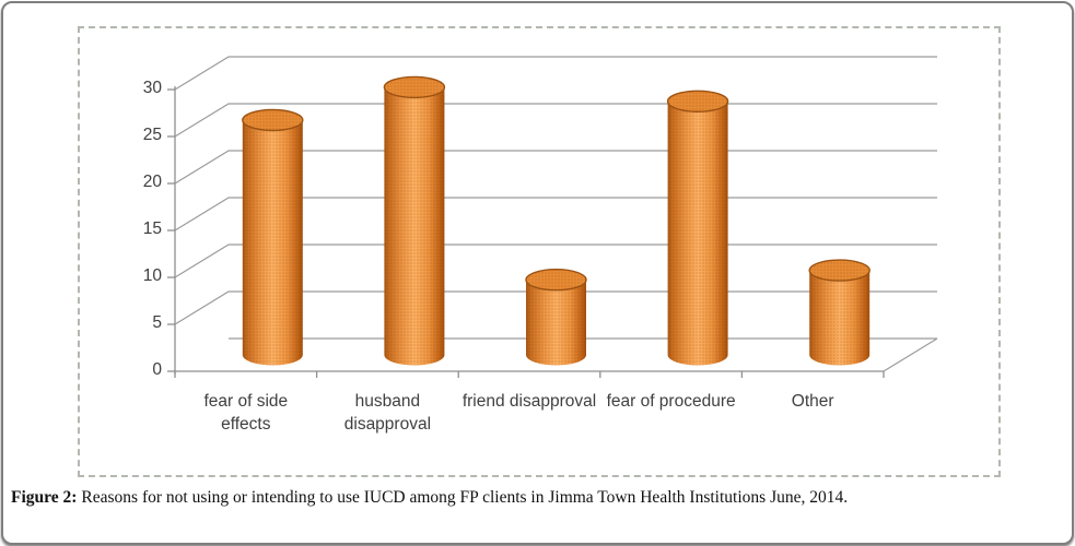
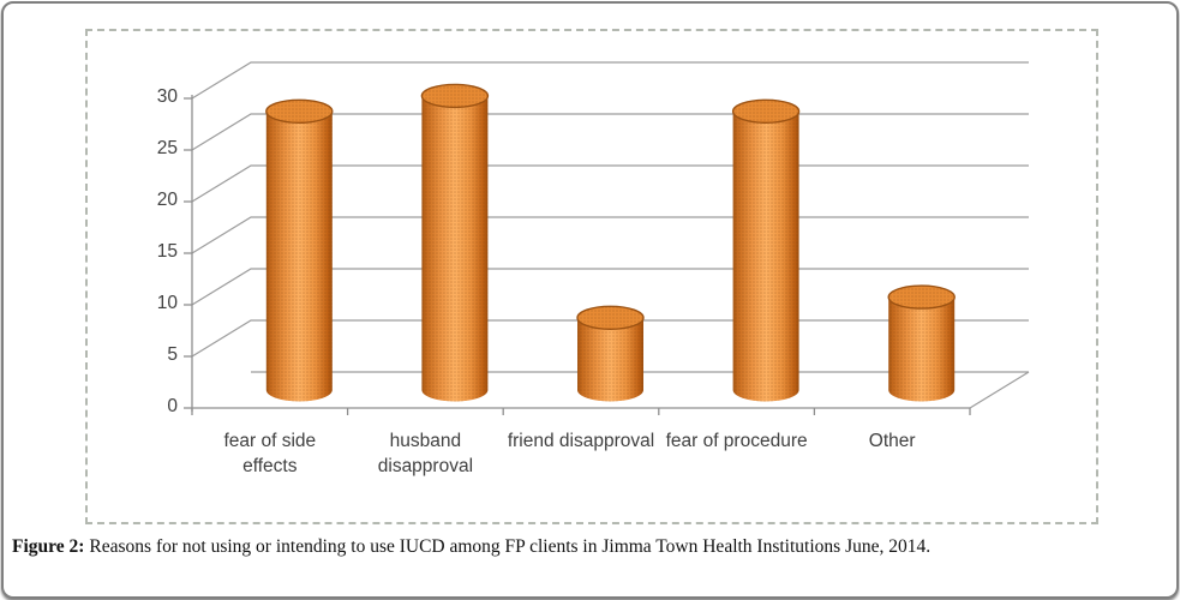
fear of side effects: 25 -> 27
friend disapproval: 8 -> 7
